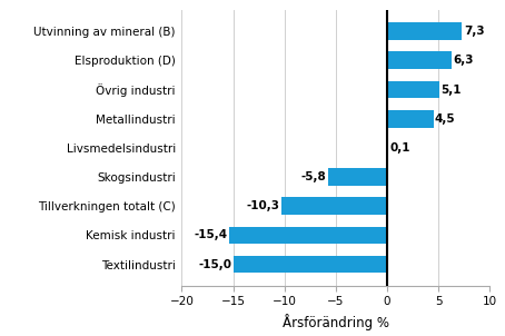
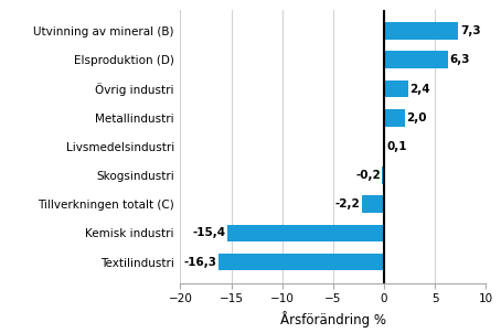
Övrig industri: 5,1 -> 2,4
Metallindustri: 4,5 -> 2,0
Skogsindustri: -5,8 -> -0,2
Tillverkningen totalt (C): -10,3 -> -2,2
Textilindustri: -15,0 -> -16,3
